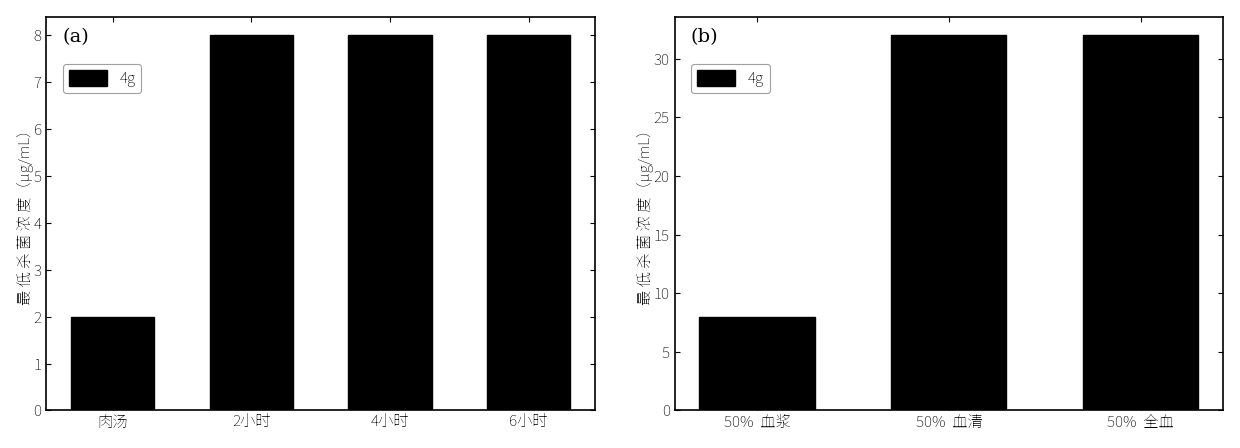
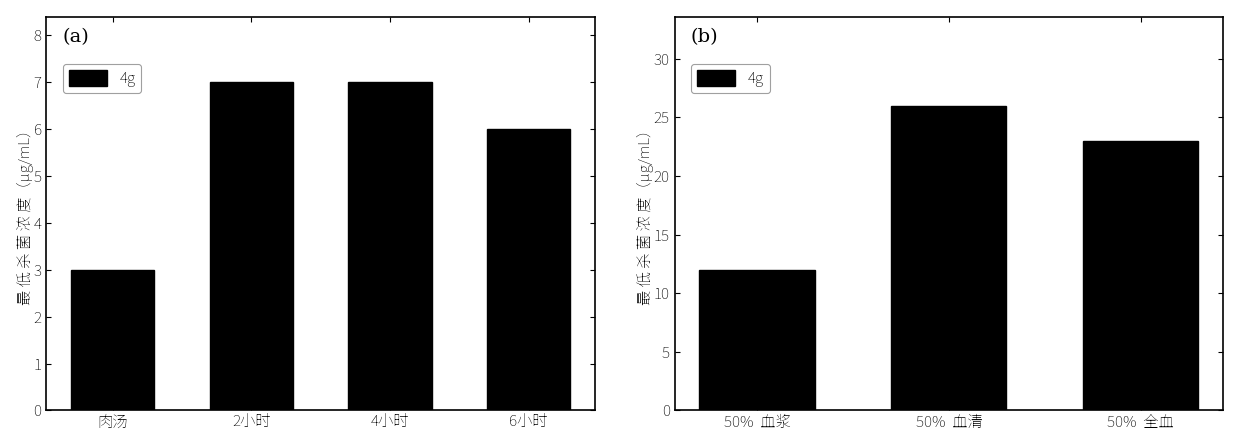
肉汤: 2 -> 3
2小时: 8 -> 7
4小时: 8 -> 7
6小时: 8 -> 6
50% 血浆: 8 -> 12
50% 血清: 32 -> 26
50% 全血: 32 -> 23
